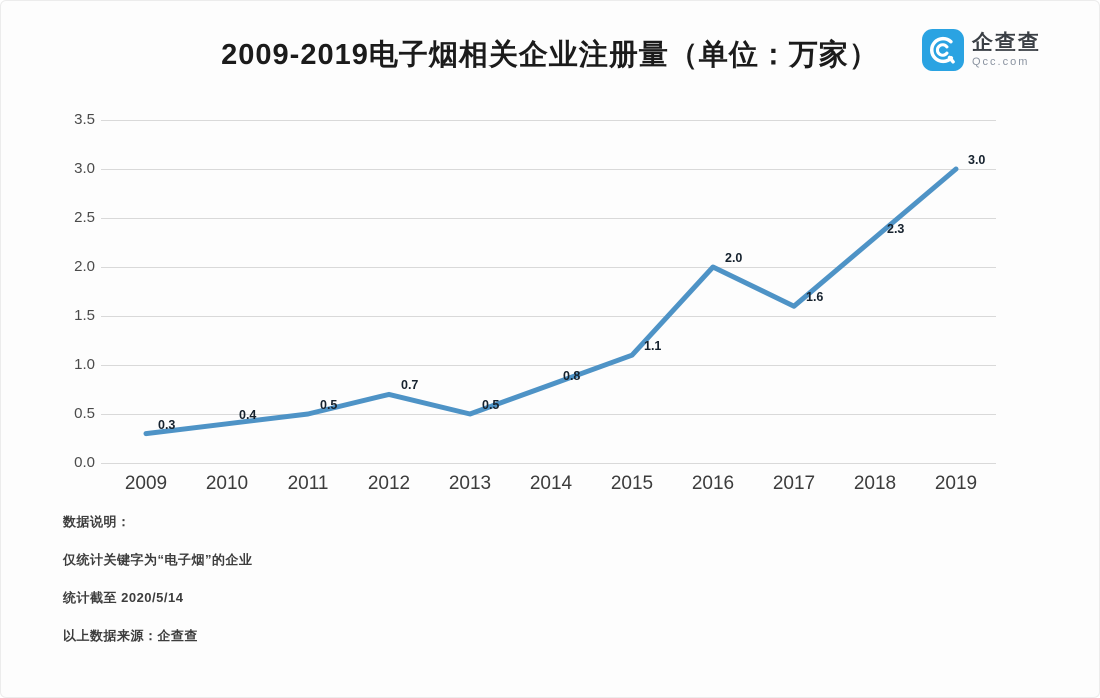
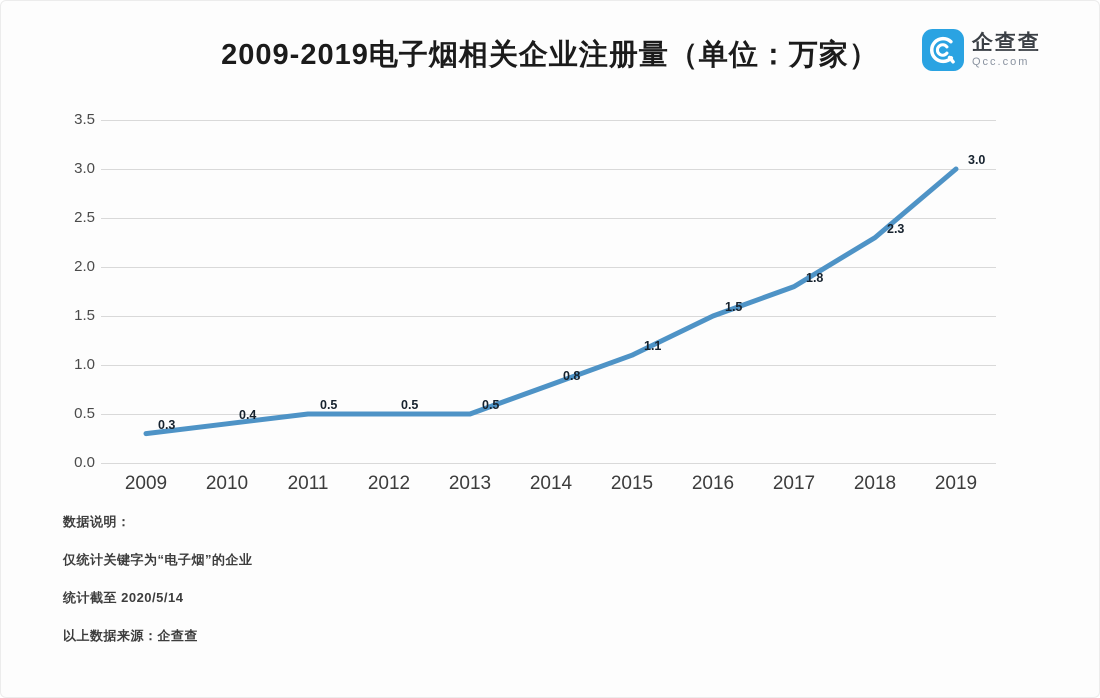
2012: 0.7 -> 0.5
2016: 2.0 -> 1.5
2017: 1.6 -> 1.8
